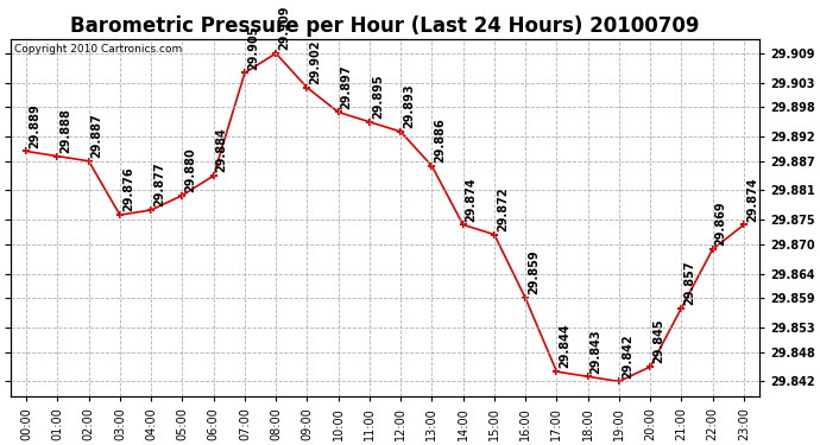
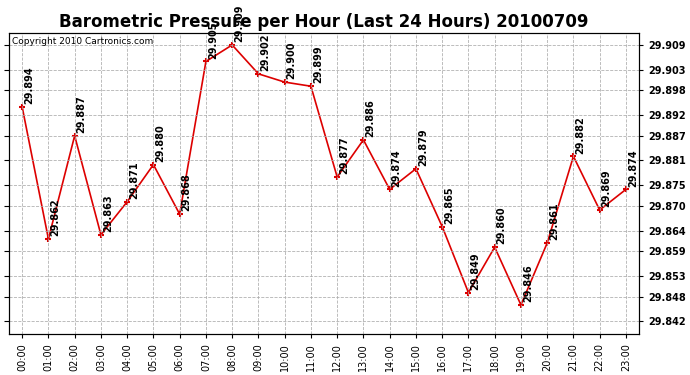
00:00: 29.889 -> 29.894
01:00: 29.888 -> 29.862
03:00: 29.876 -> 29.863
04:00: 29.877 -> 29.871
06:00: 29.884 -> 29.868
10:00: 29.897 -> 29.900
11:00: 29.895 -> 29.899
12:00: 29.893 -> 29.877
15:00: 29.872 -> 29.879
16:00: 29.859 -> 29.865
17:00: 29.844 -> 29.849
18:00: 29.843 -> 29.860
19:00: 29.842 -> 29.846
20:00: 29.845 -> 29.861
21:00: 29.857 -> 29.882
